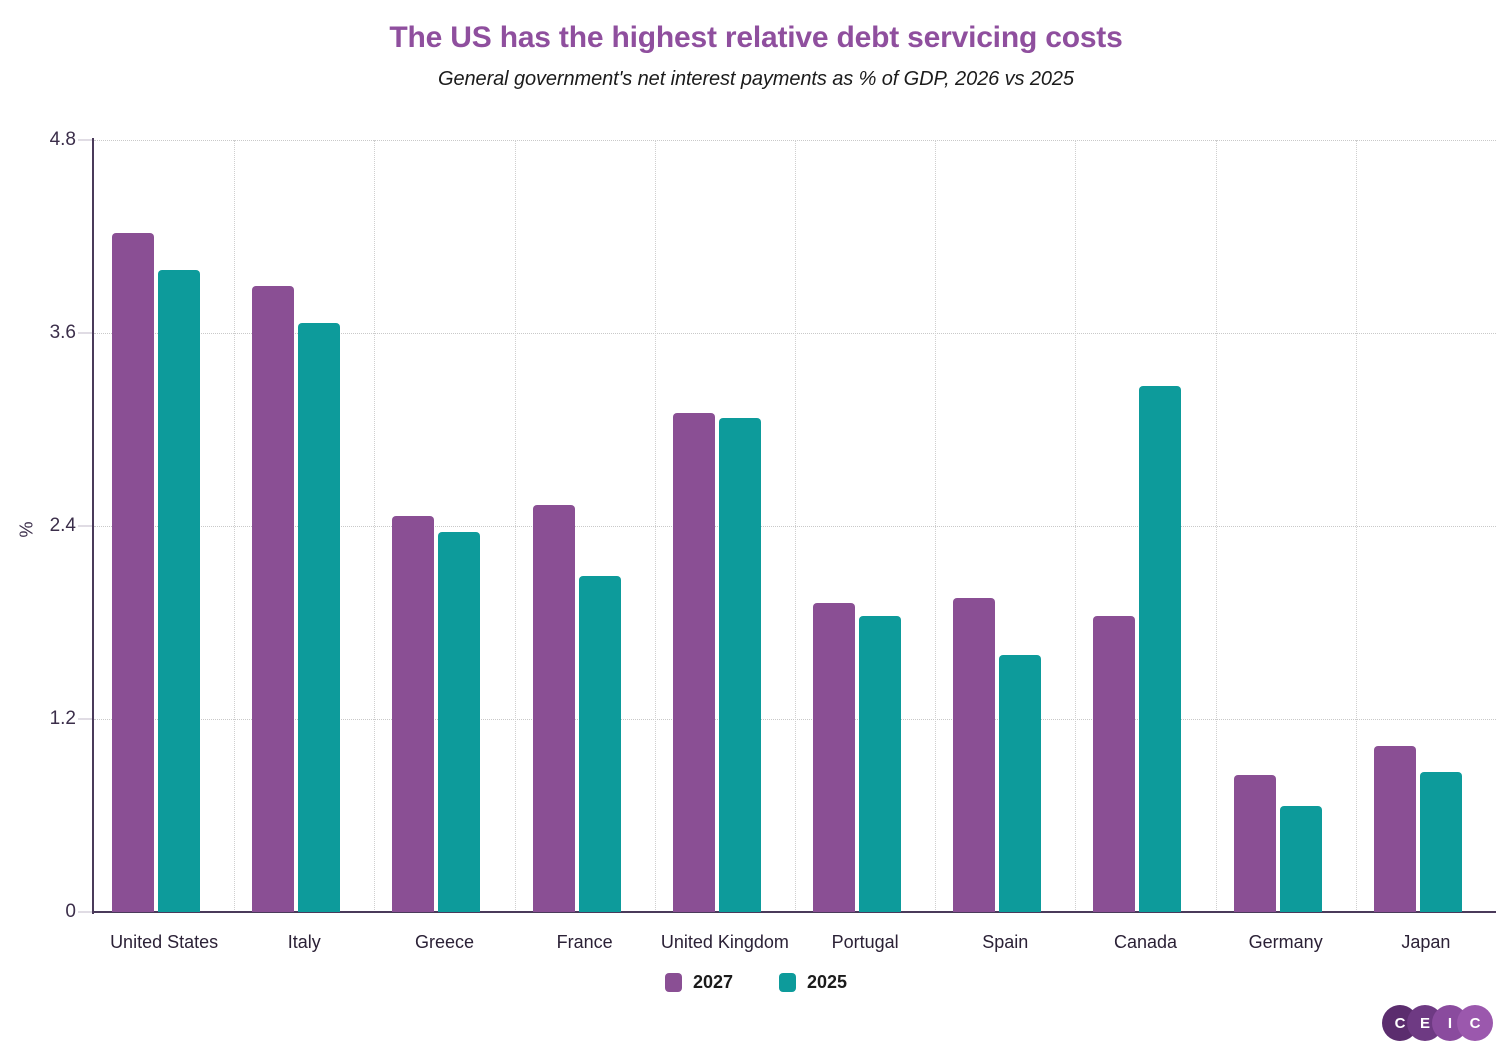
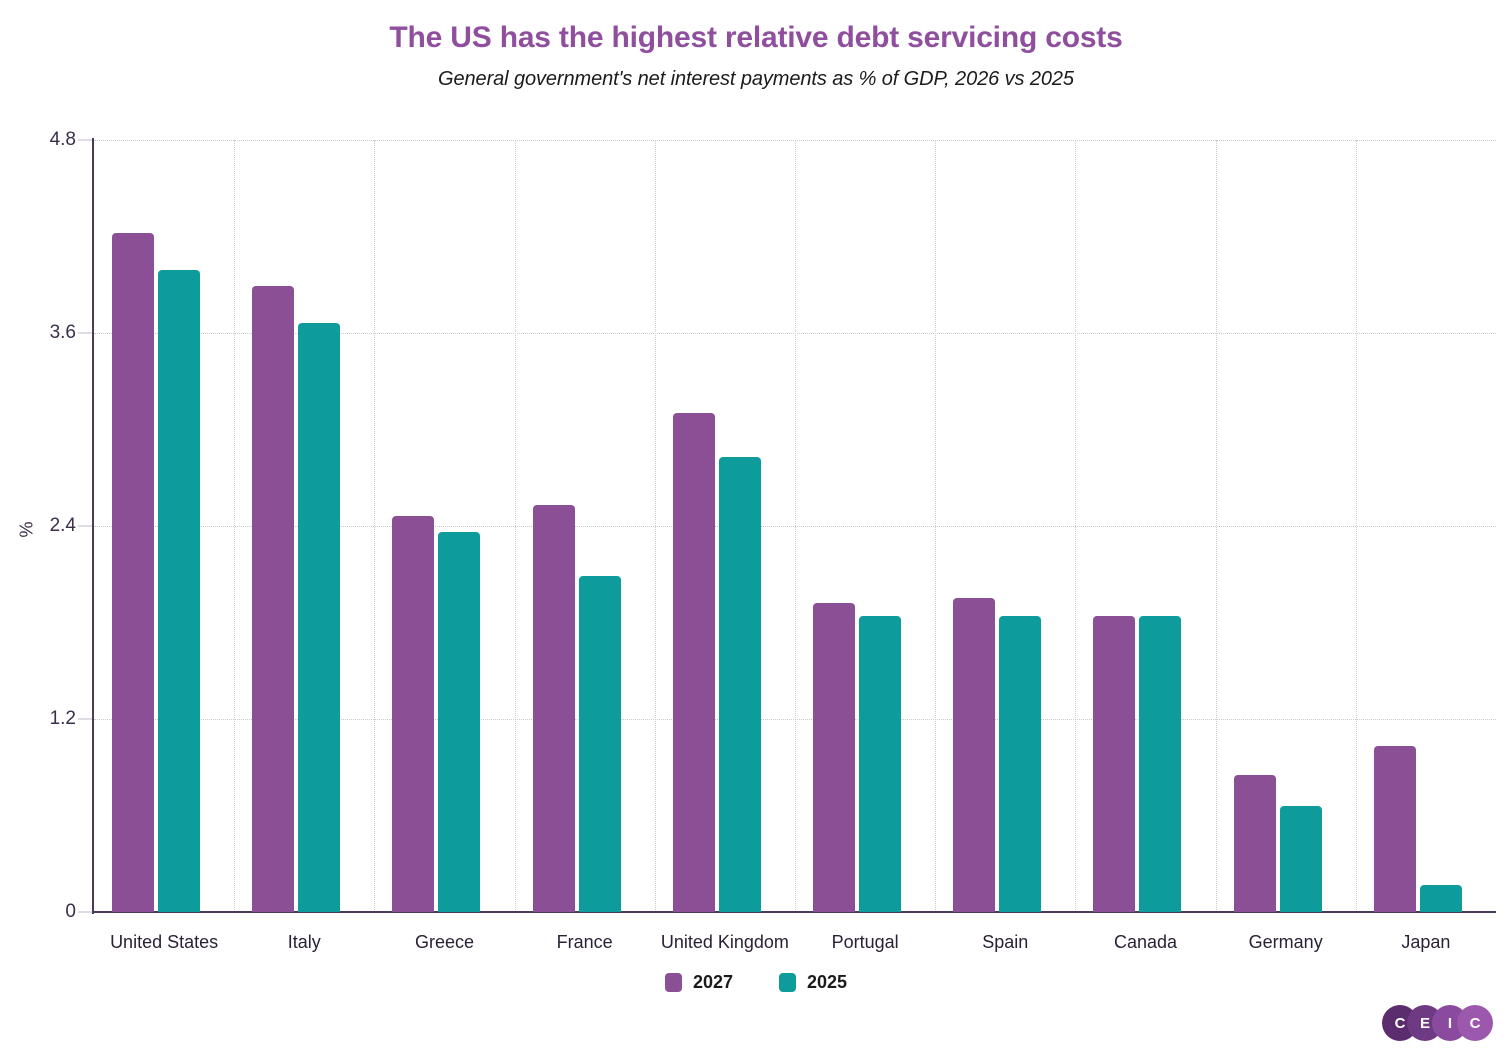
2025/United Kingdom: 3.07 -> 2.83
2025/Spain: 1.60 -> 1.84
2025/Canada: 3.27 -> 1.84
2025/Japan: 0.87 -> 0.17
